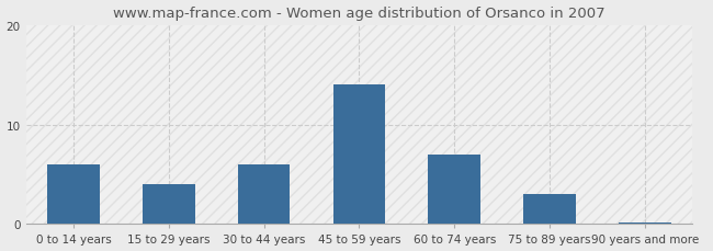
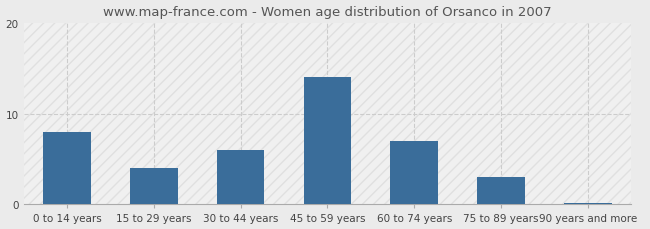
0 to 14 years: 6.0 -> 8.0
